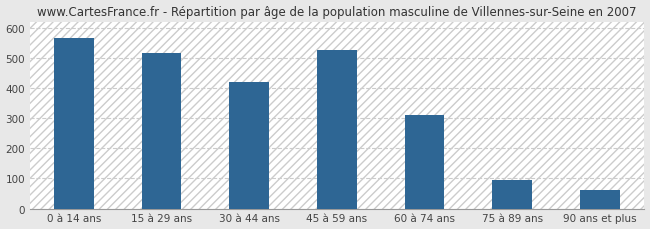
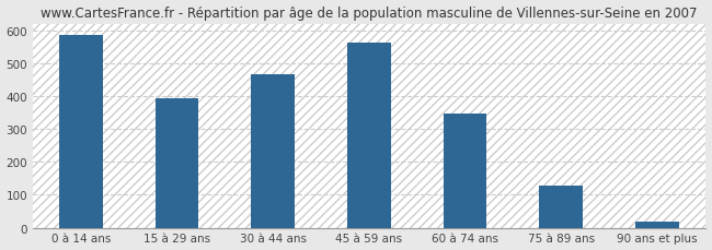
0 à 14 ans: 565 -> 585
15 à 29 ans: 515 -> 393
30 à 44 ans: 420 -> 467
45 à 59 ans: 525 -> 563
60 à 74 ans: 310 -> 345
75 à 89 ans: 95 -> 128
90 ans et plus: 60 -> 18
